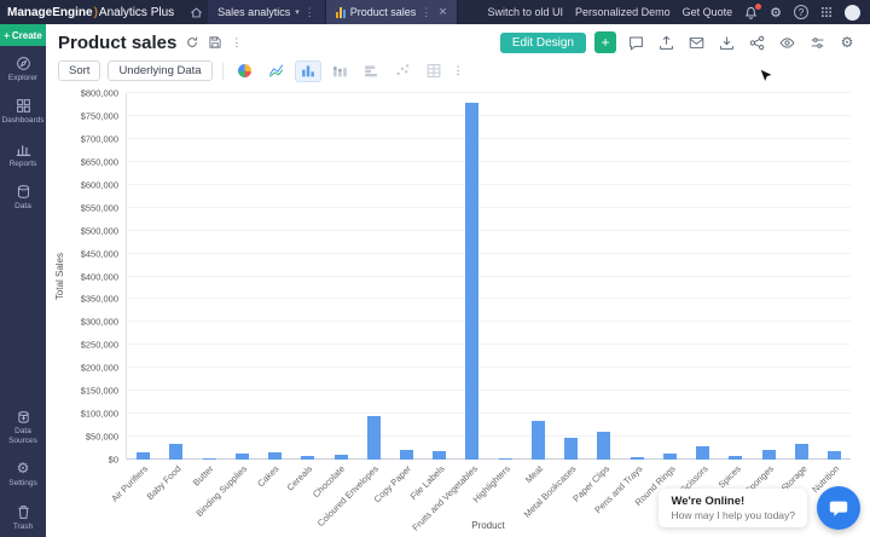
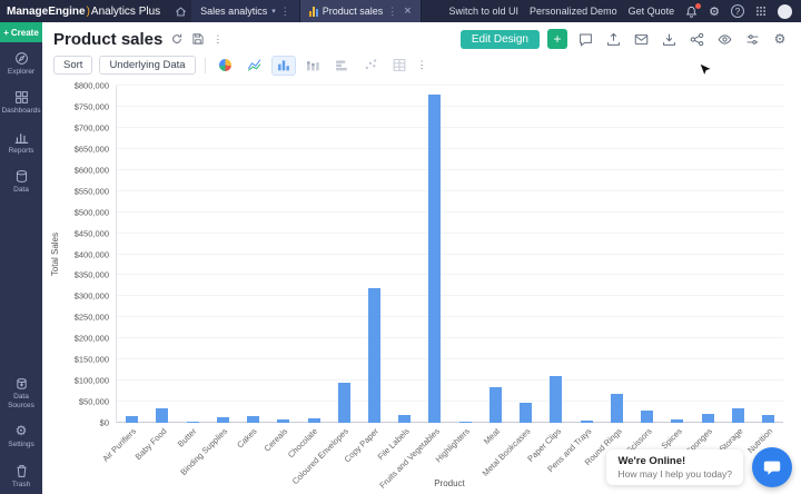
Copy Paper: $20000 -> $320000
Paper Clips: $60000 -> $110000
Round Rings: $10000 -> $70000
